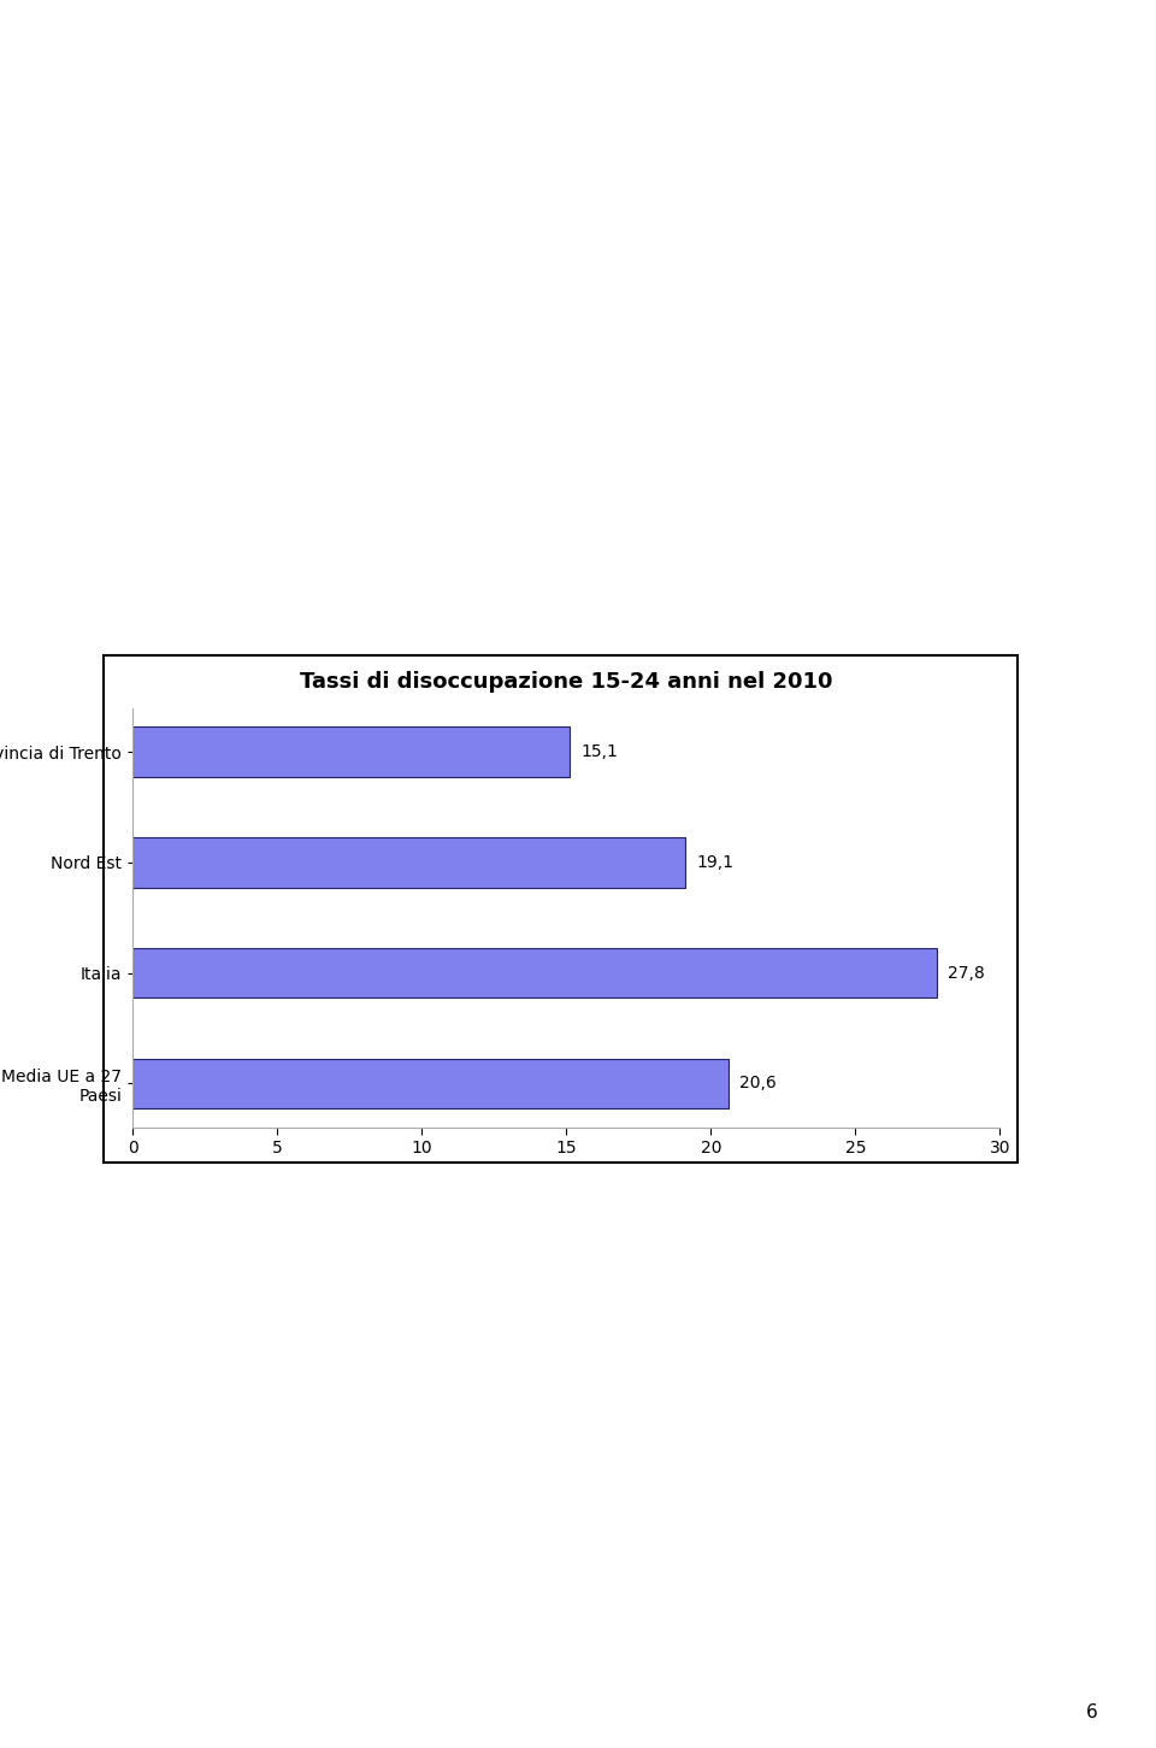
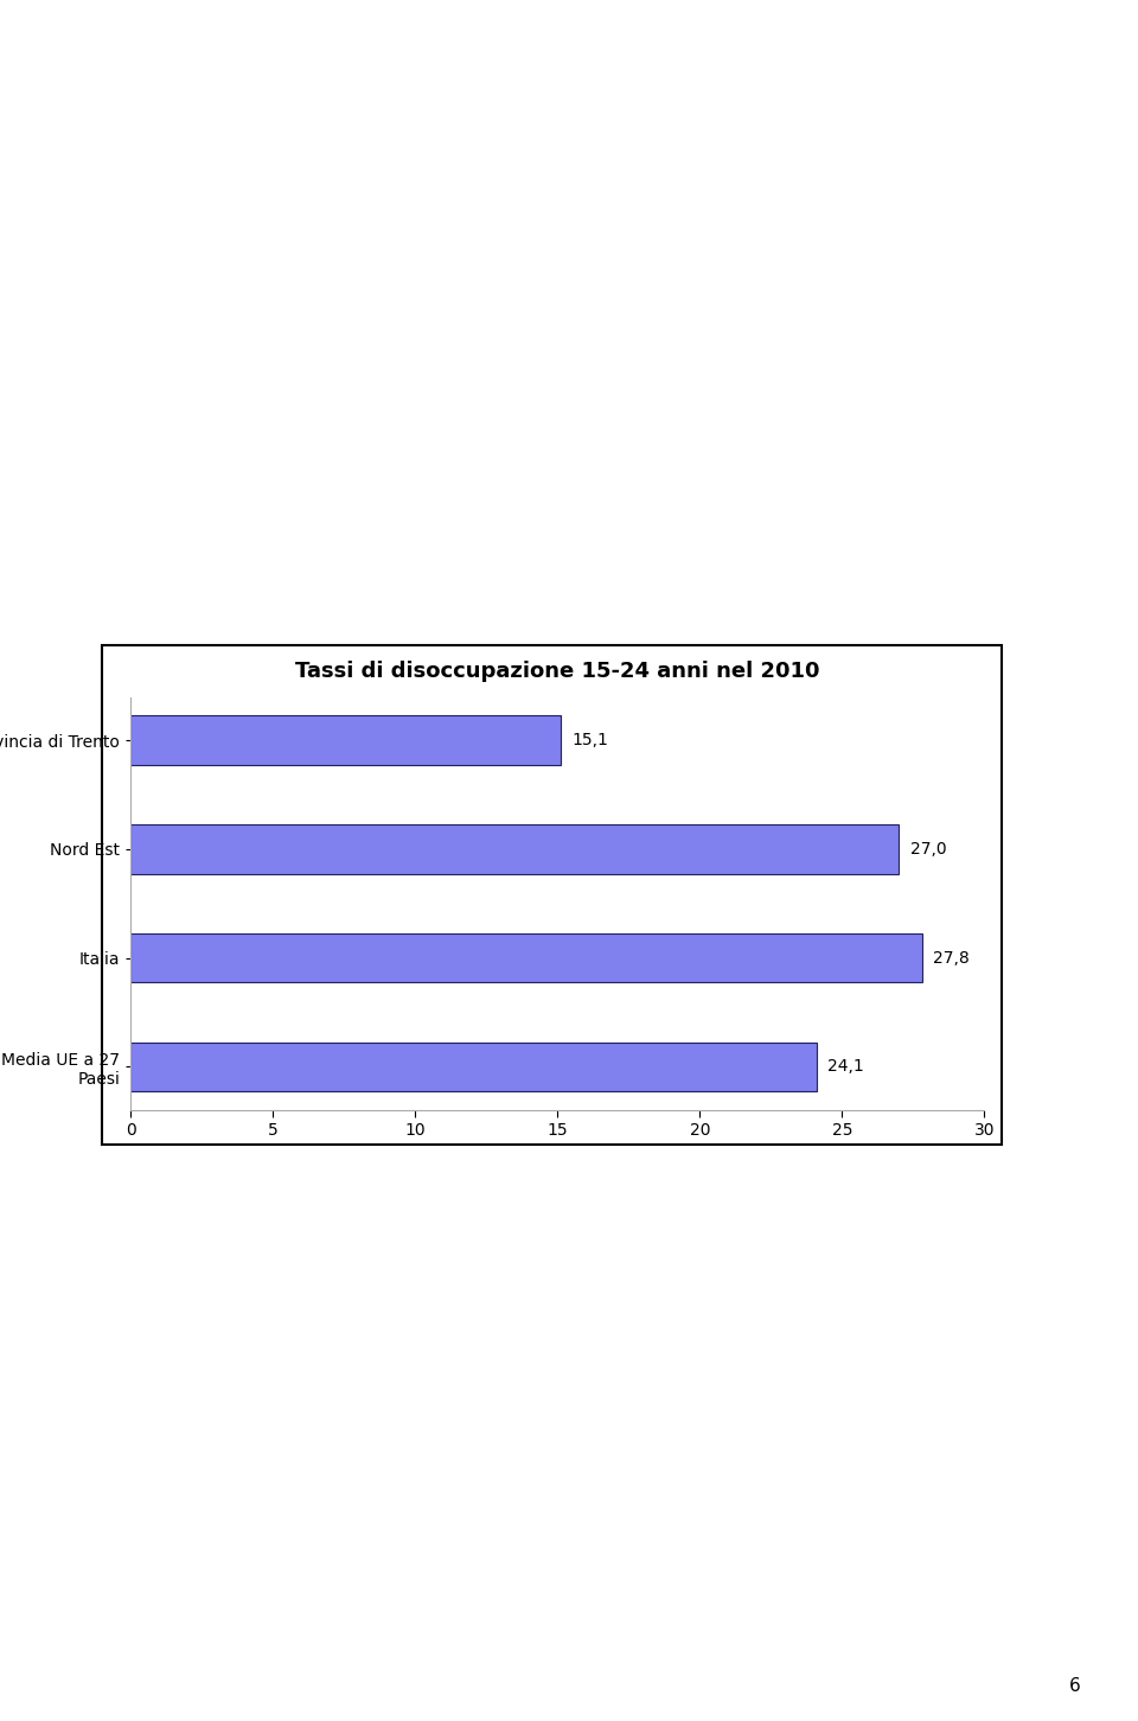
Nord Est: 19,1 -> 27,0
Media UE a 27 Paesi: 20,6 -> 24,1
